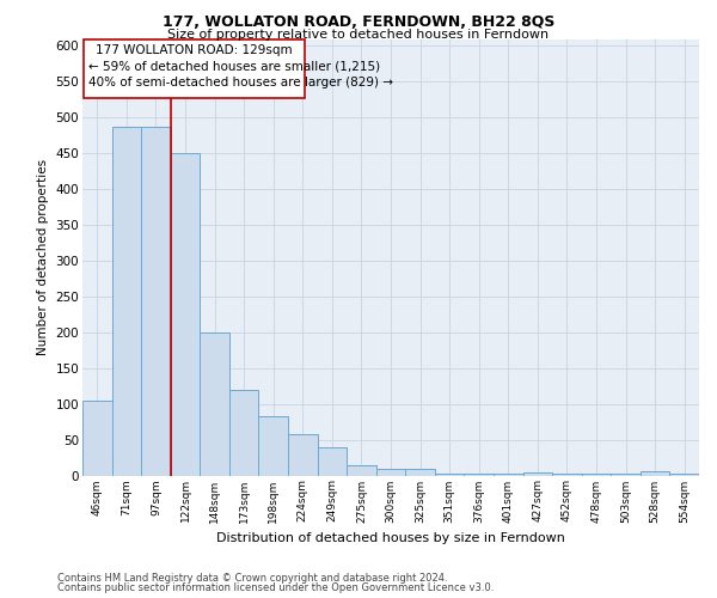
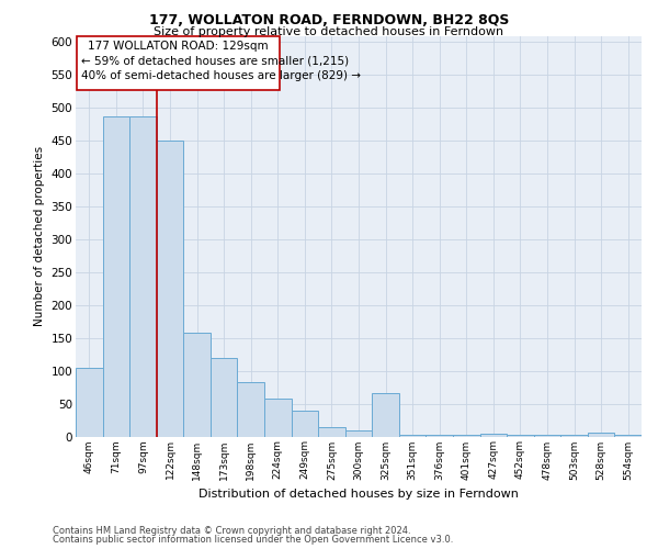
148sqm: 200 -> 158
325sqm: 10 -> 66
